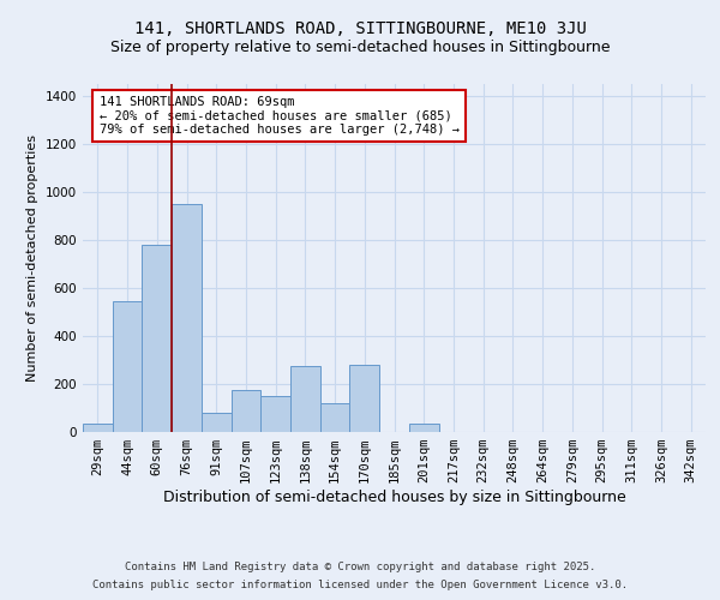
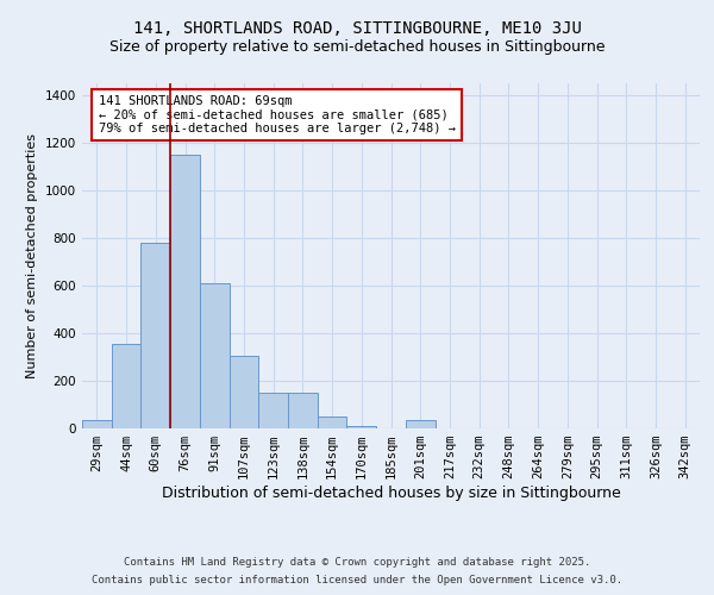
44sqm: 545 -> 355
76sqm: 950 -> 1150
91sqm: 80 -> 610
107sqm: 175 -> 305
138sqm: 275 -> 150
154sqm: 120 -> 50
170sqm: 280 -> 12
